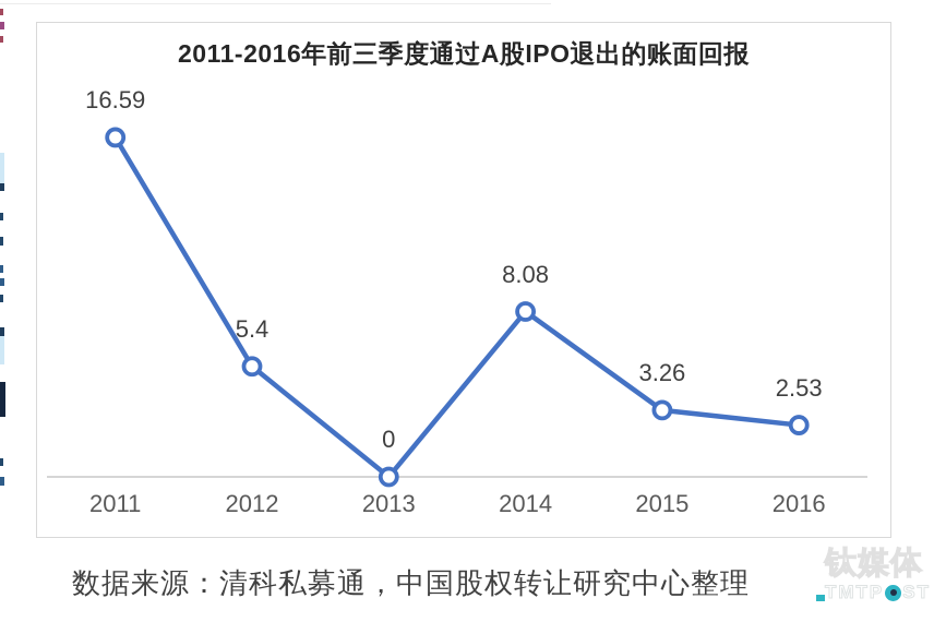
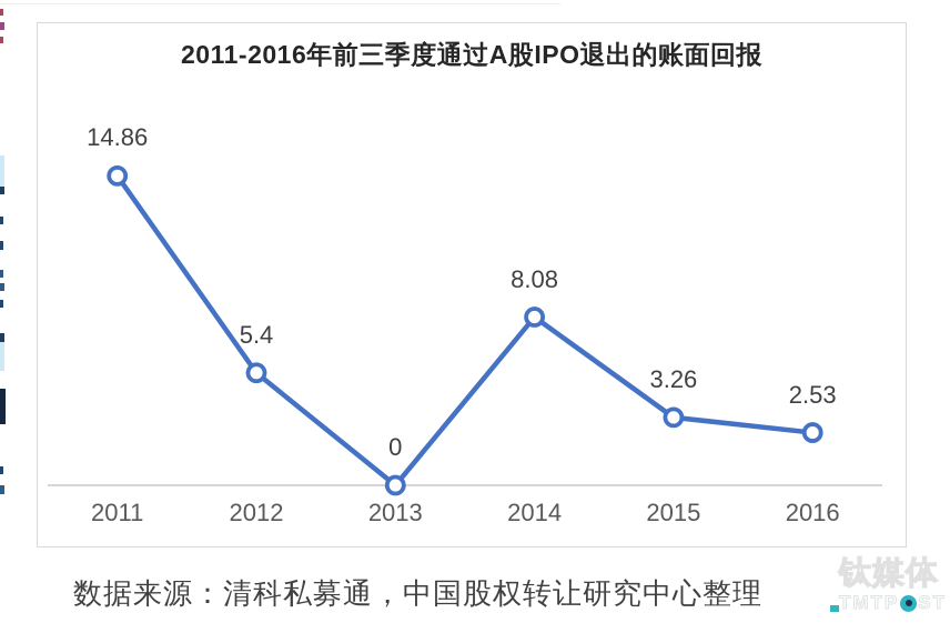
2011: 16.59 -> 14.86
